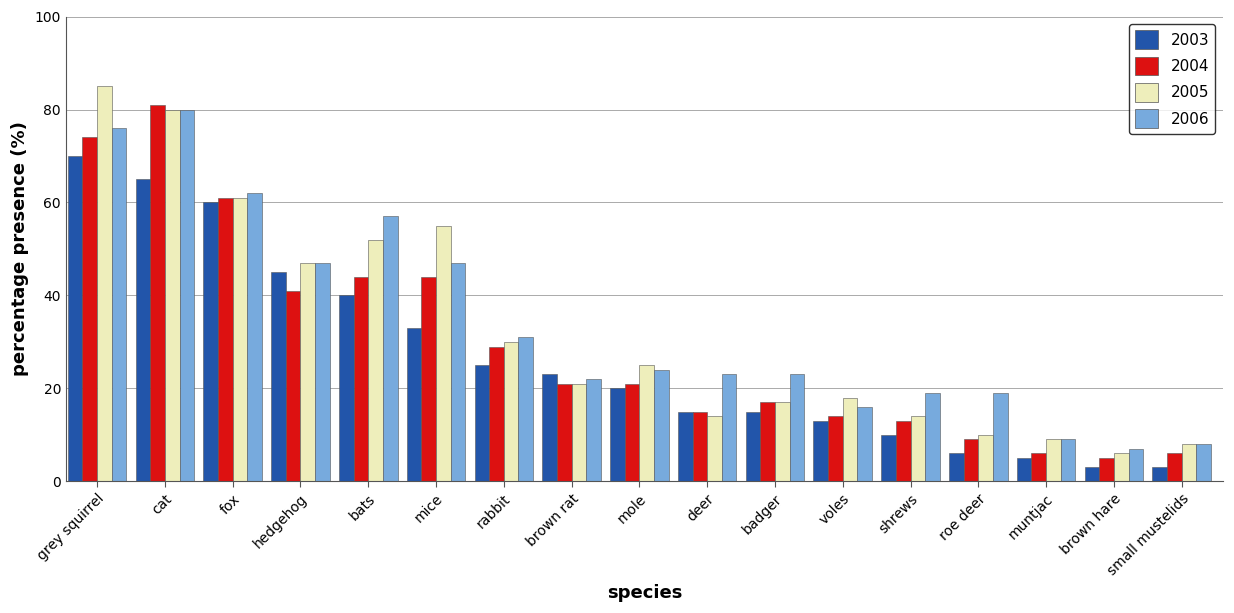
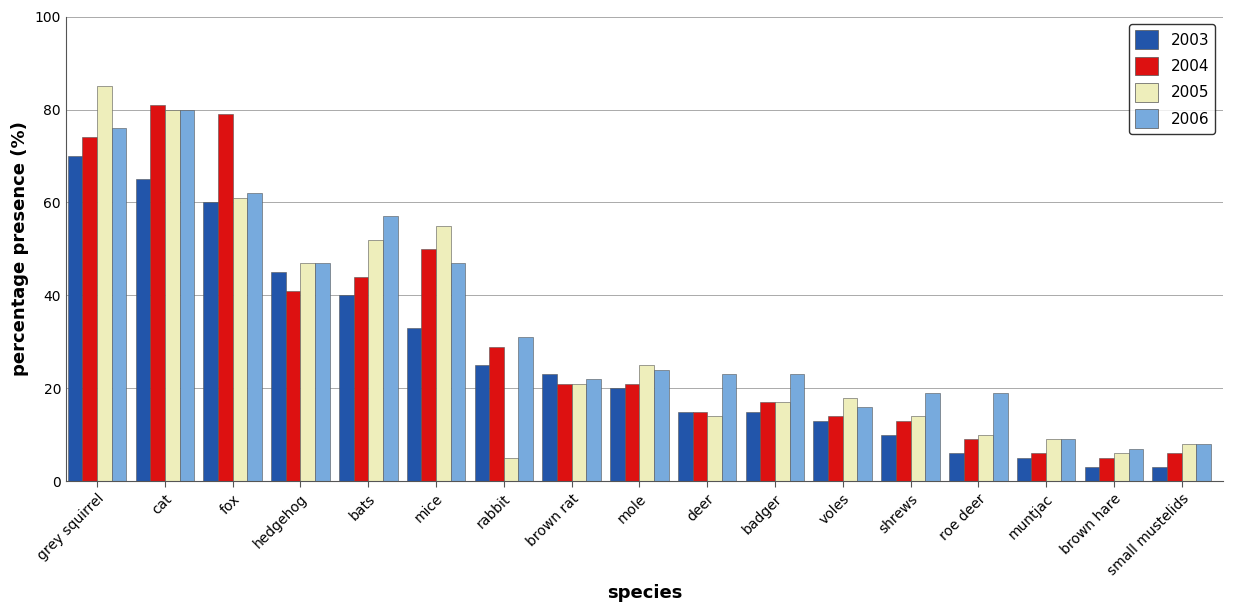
2004/fox: 61 -> 79
2004/mice: 44 -> 50
2005/rabbit: 30 -> 5
